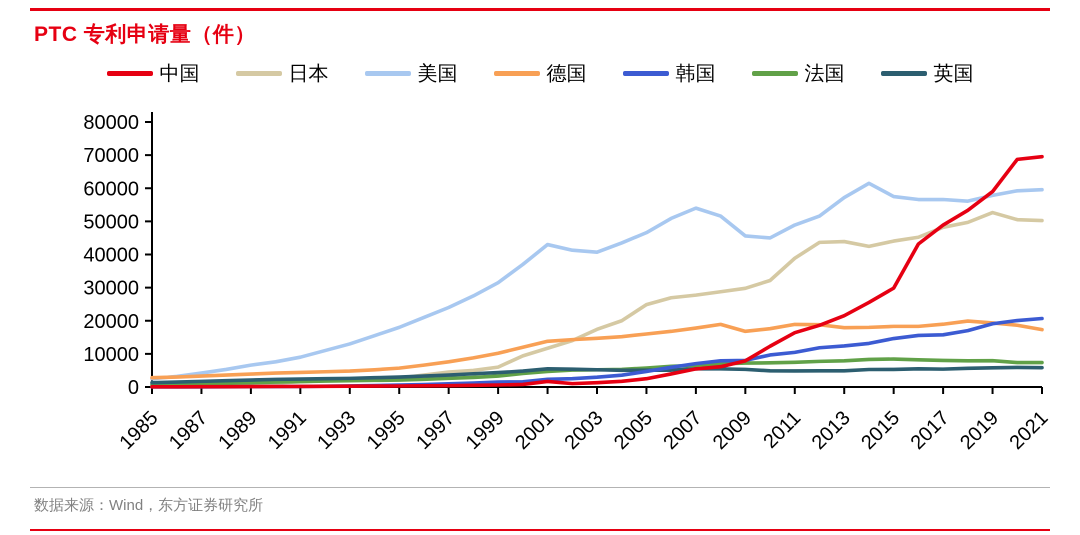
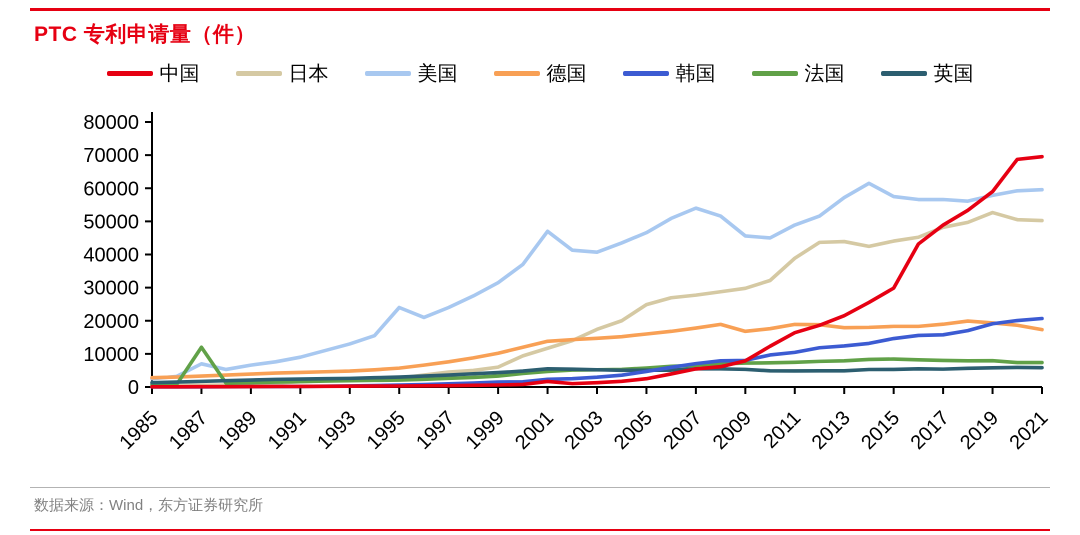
美国/1987: 4000 -> 7000
法国/1987: 1000 -> 12000
美国/1995: 18000 -> 24000
美国/2001: 43000 -> 47000
